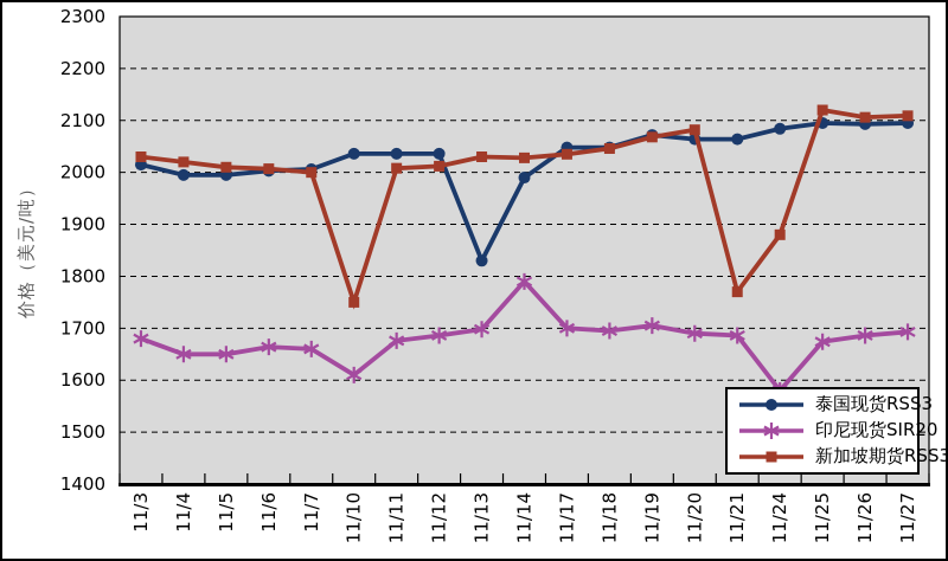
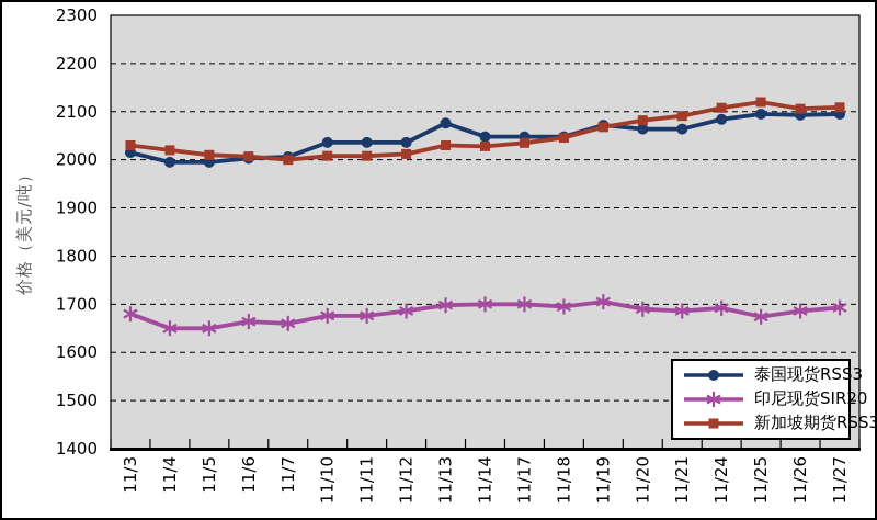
印尼现货SIR20/11/10: 1610 -> 1680
新加坡期货RSS3/11/10: 1750 -> 2010
泰国现货RSS3/11/13: 1830 -> 2080
泰国现货RSS3/11/14: 1990 -> 2050
印尼现货SIR20/11/14: 1790 -> 1700
新加坡期货RSS3/11/21: 1770 -> 2090
印尼现货SIR20/11/24: 1580 -> 1690
新加坡期货RSS3/11/24: 1880 -> 2110
